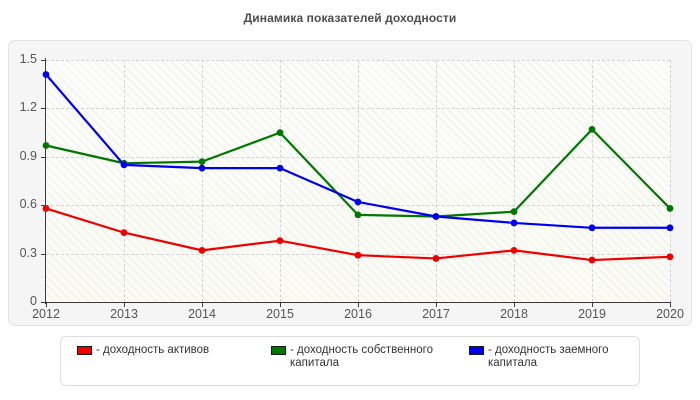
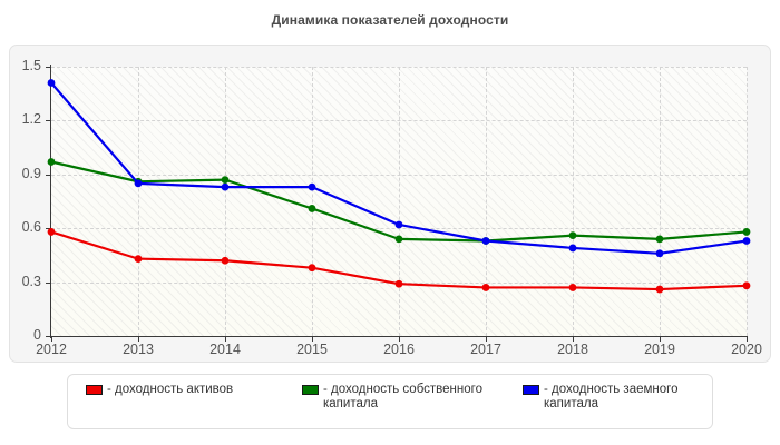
- доходность активов/2014: 0.32 -> 0.42
- доходность собственного капитала/2015: 1.05 -> 0.71
- доходность активов/2018: 0.32 -> 0.27
- доходность собственного капитала/2019: 1.07 -> 0.54
- доходность заемного капитала/2020: 0.46 -> 0.53
